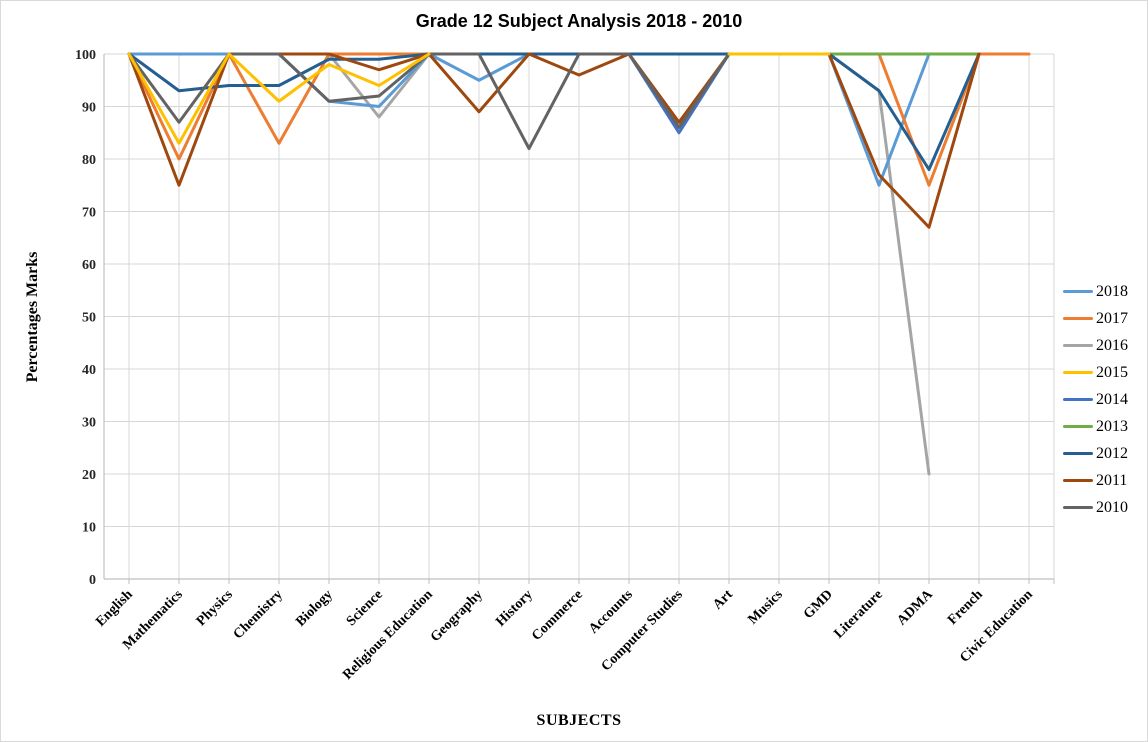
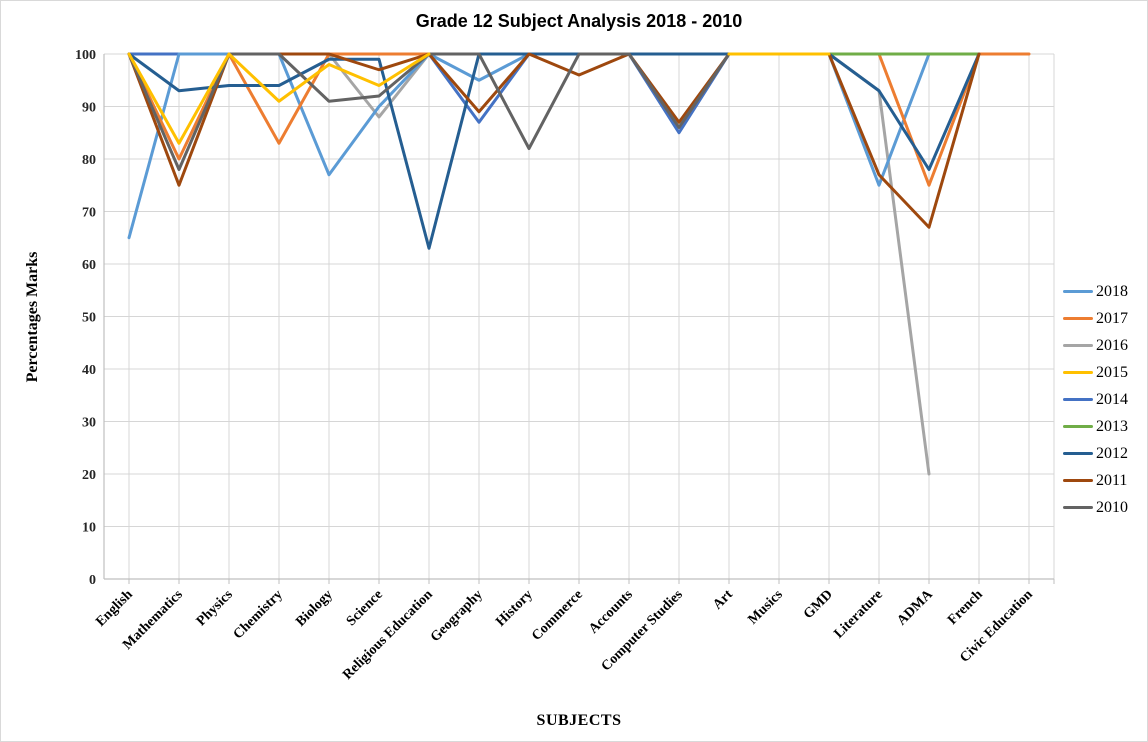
2018/English: 100 -> 65
2010/Mathematics: 87 -> 78
2018/Biology: 91 -> 77
2012/Religious Education: 100 -> 63
2014/Geography: 100 -> 87
